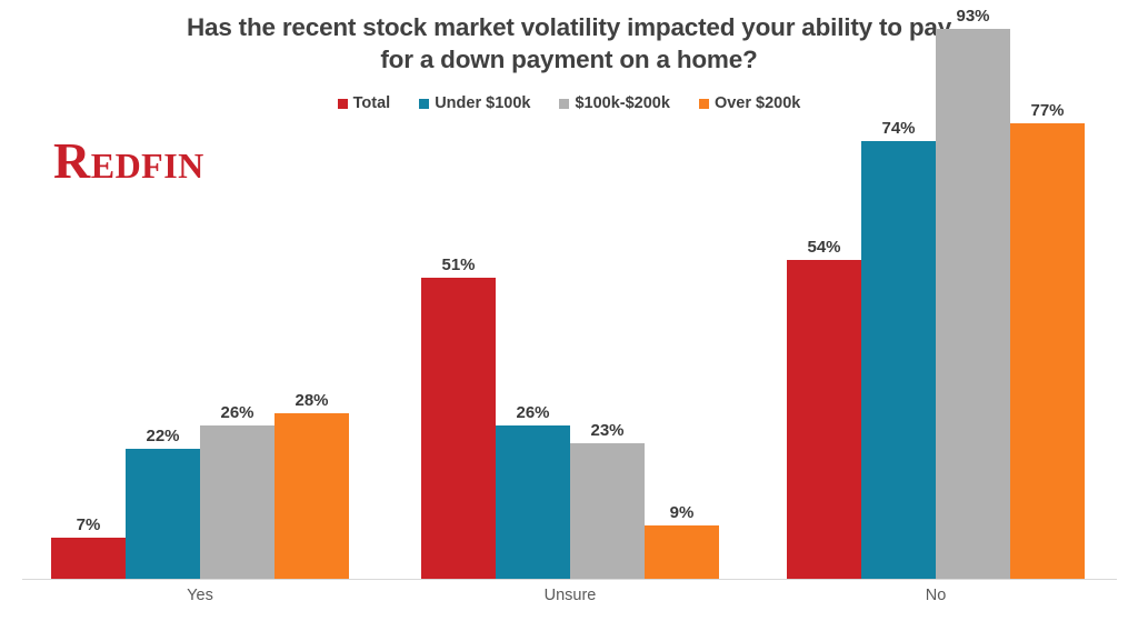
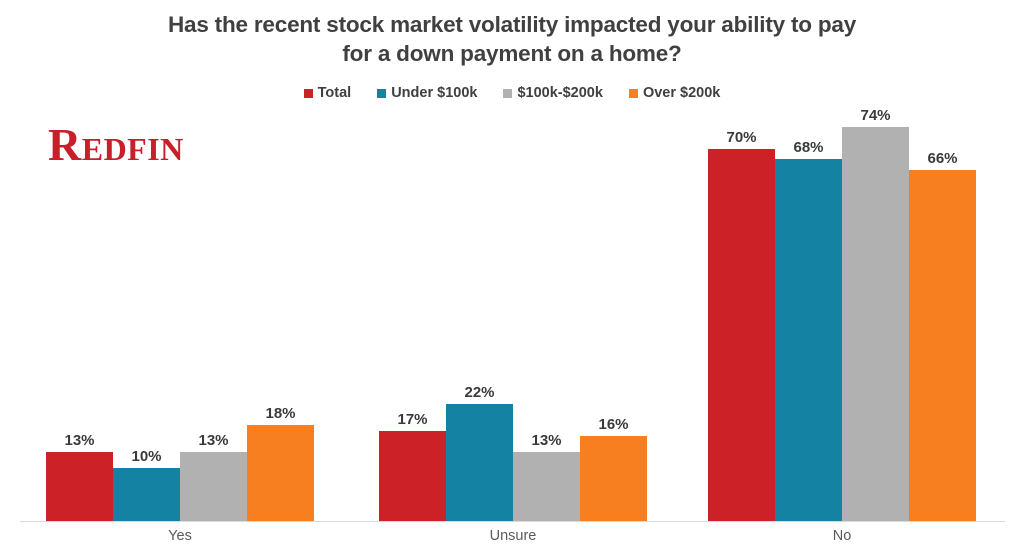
Total/Yes: 7% -> 13%
Under $100k/Yes: 22% -> 10%
$100k-$200k/Yes: 26% -> 13%
Over $200k/Yes: 28% -> 18%
Total/Unsure: 51% -> 17%
Under $100k/Unsure: 26% -> 22%
$100k-$200k/Unsure: 23% -> 13%
Over $200k/Unsure: 9% -> 16%
Total/No: 54% -> 70%
Under $100k/No: 74% -> 68%
$100k-$200k/No: 93% -> 74%
Over $200k/No: 77% -> 66%
